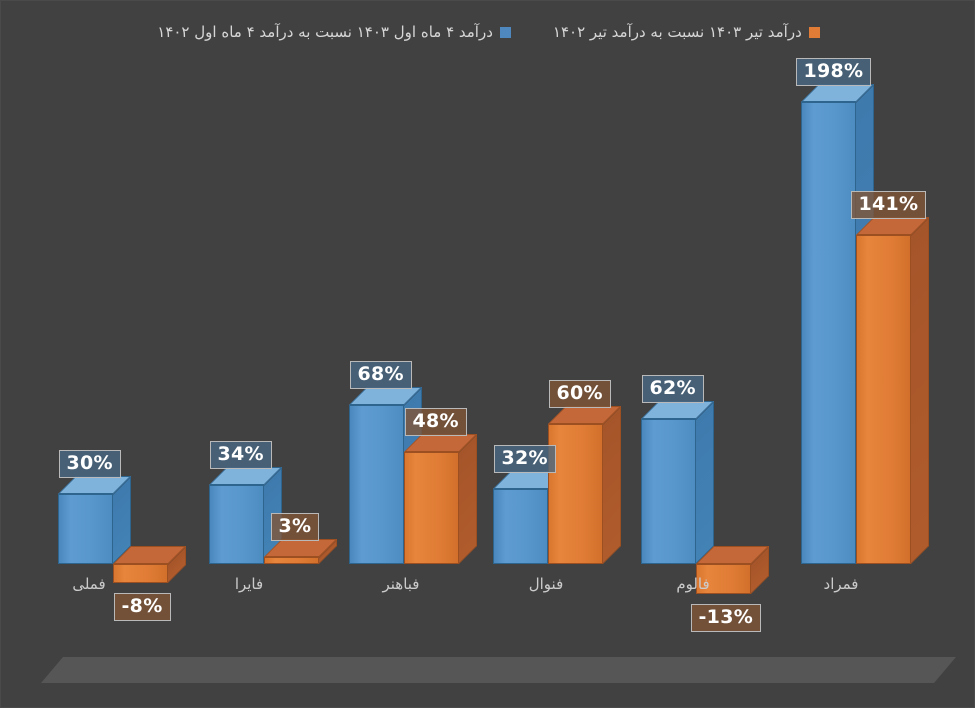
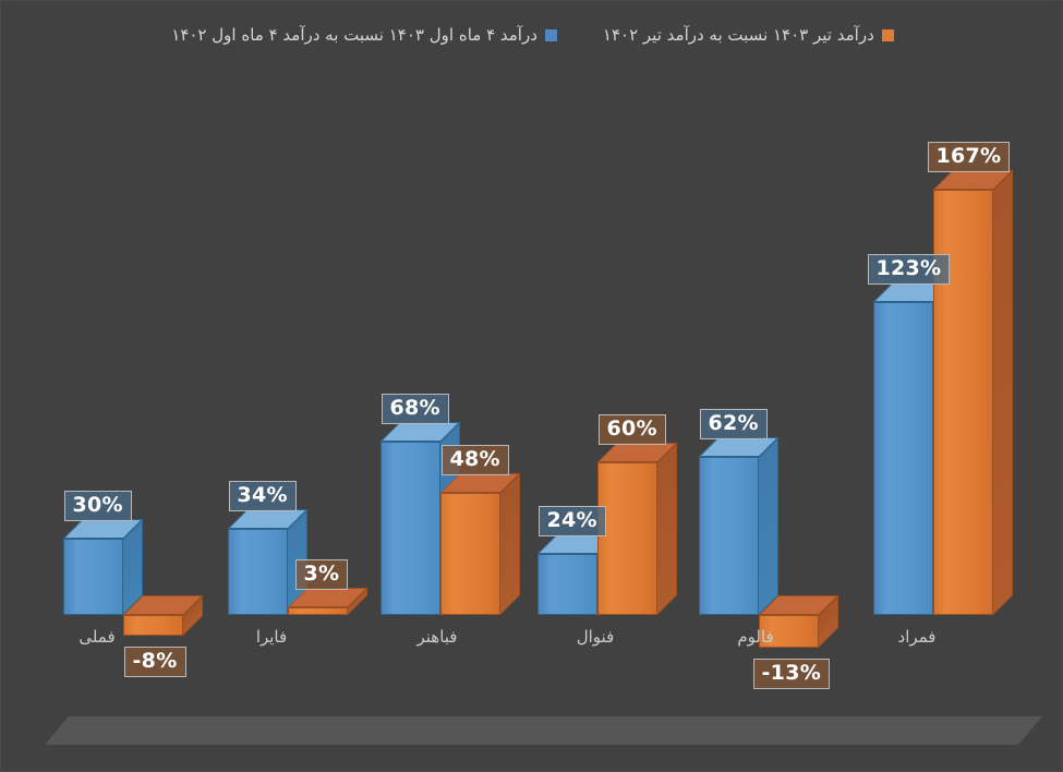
درآمد ۴ ماه اول ۱۴۰۳ نسبت به درآمد ۴ ماه اول ۱۴۰۲/فنوال: 32% -> 24%
درآمد ۴ ماه اول ۱۴۰۳ نسبت به درآمد ۴ ماه اول ۱۴۰۲/فمراد: 198% -> 123%
درآمد تیر ۱۴۰۳ نسبت به درآمد تیر ۱۴۰۲/فمراد: 141% -> 167%
